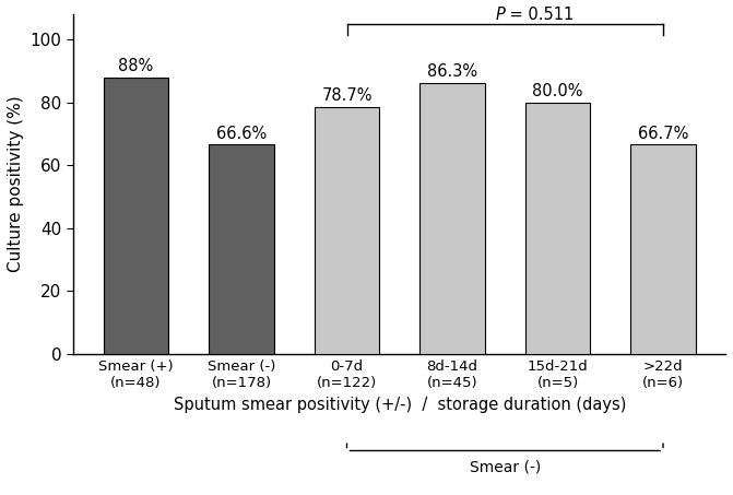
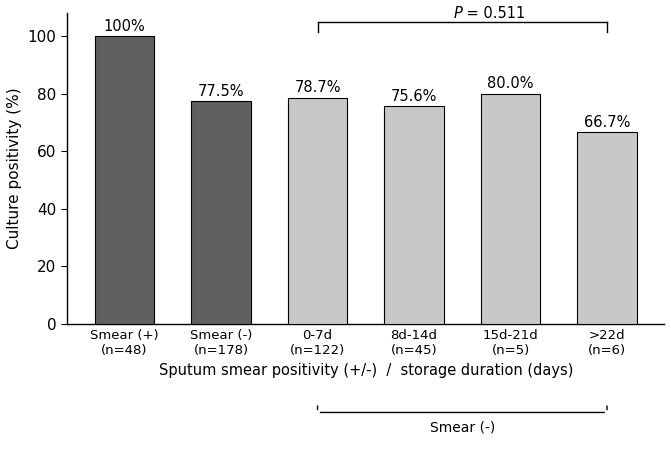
Smear (+) (n=48): 88% -> 100%
Smear (-) (n=178): 66.6% -> 77.5%
8d-14d (n=45): 86.3% -> 75.6%
